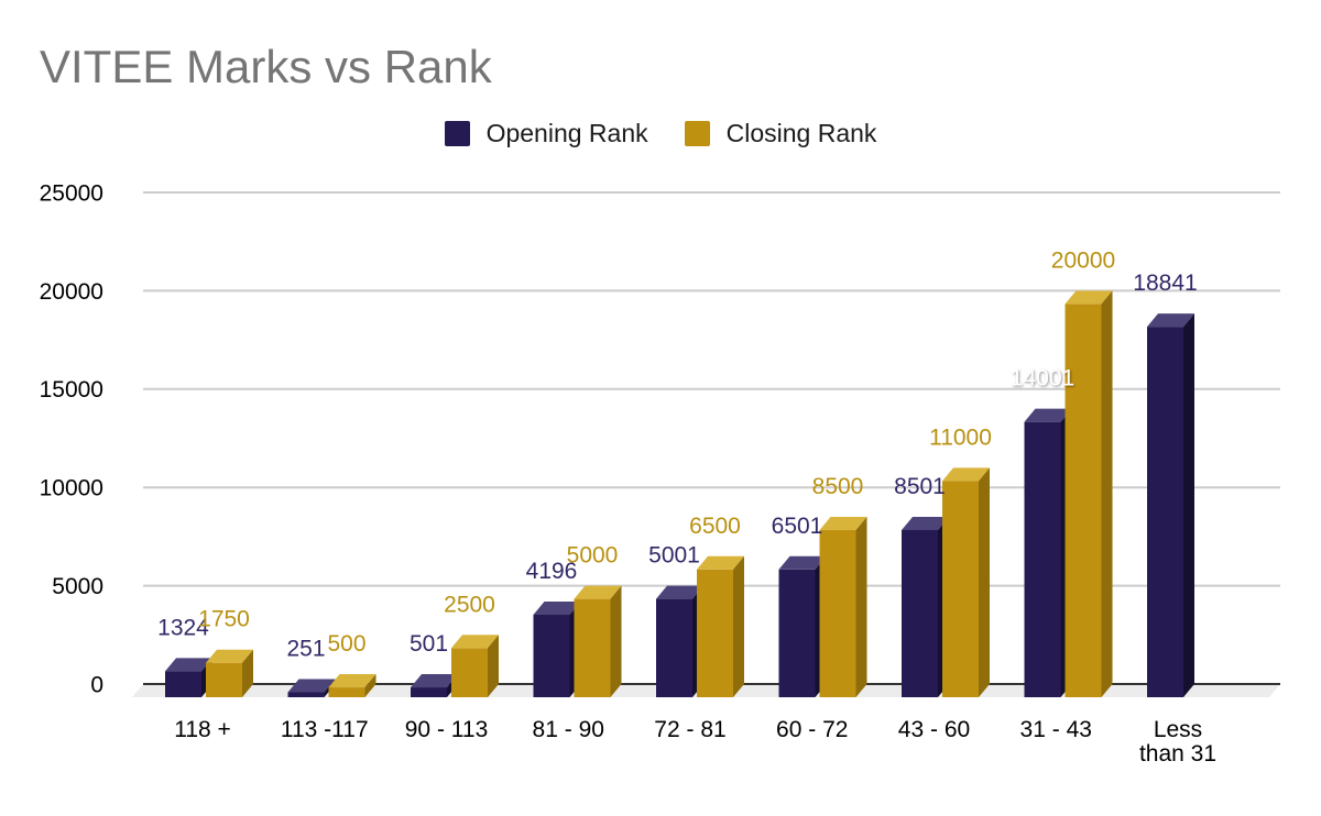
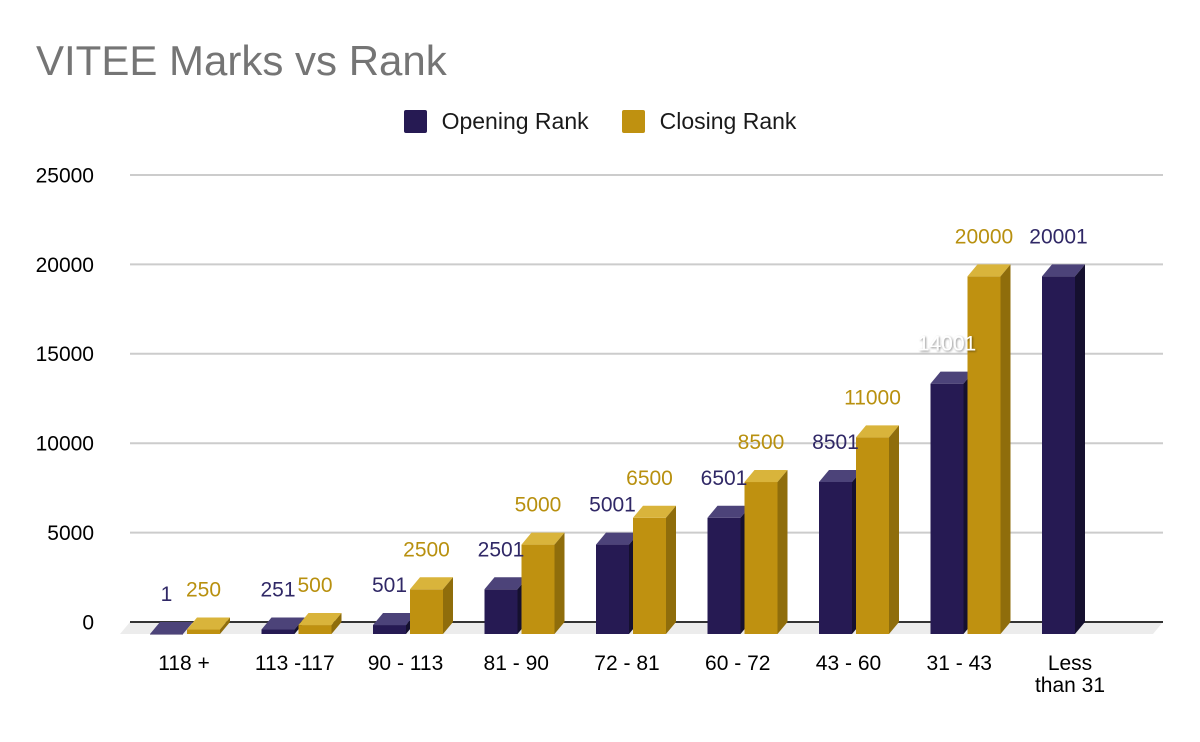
Opening Rank/118 +: 1324 -> 1
Closing Rank/118 +: 1750 -> 250
Opening Rank/81 - 90: 4196 -> 2501
Opening Rank/Less than 31: 18841 -> 20001
